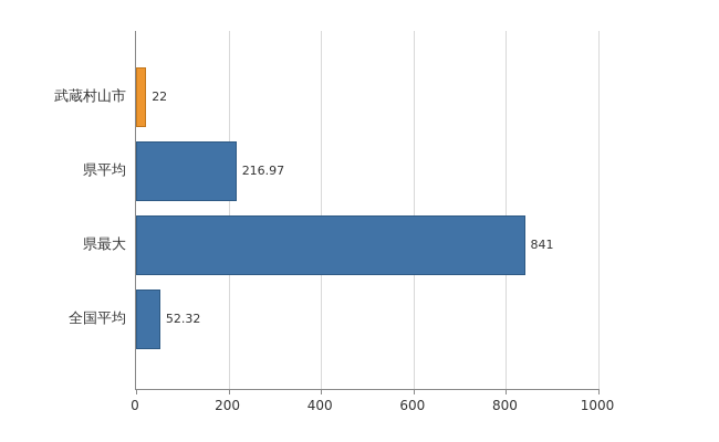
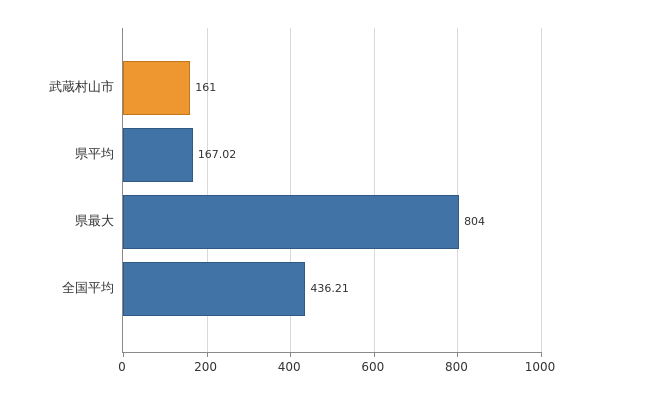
武蔵村山市: 22 -> 161
県平均: 216.97 -> 167.02
県最大: 841 -> 804
全国平均: 52.32 -> 436.21
